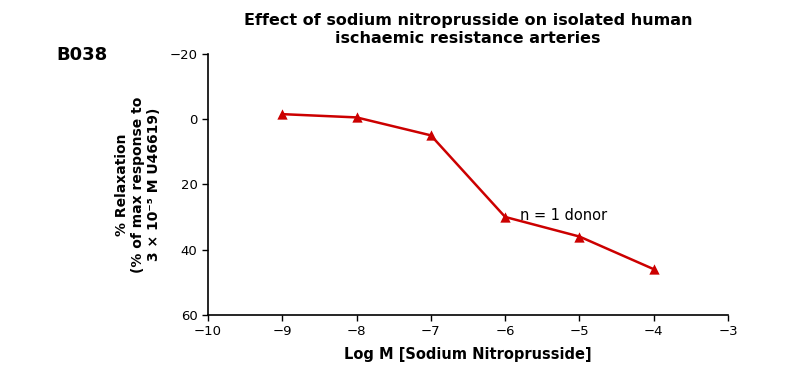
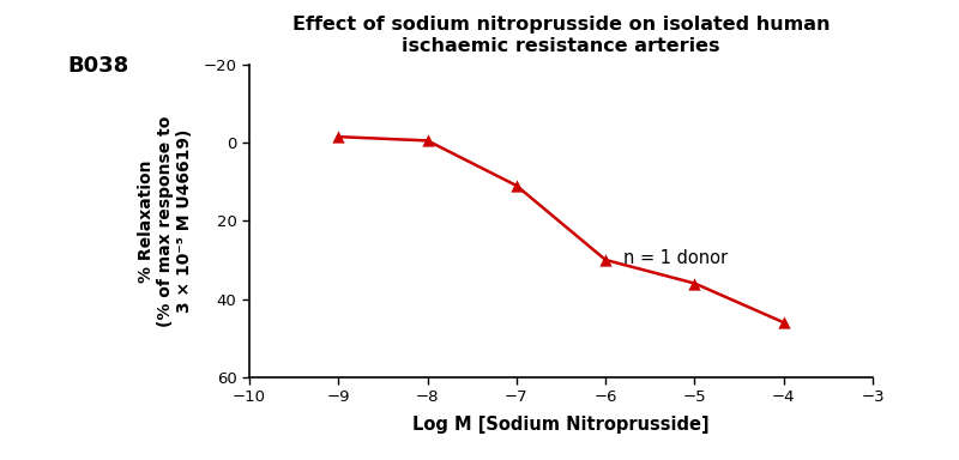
−7: 5.0 -> 11.0
